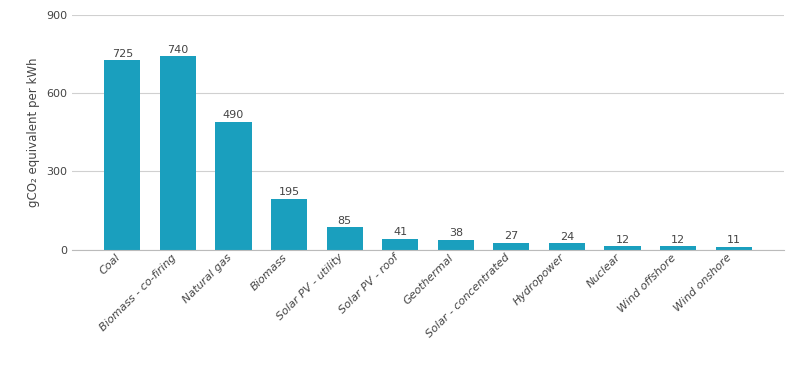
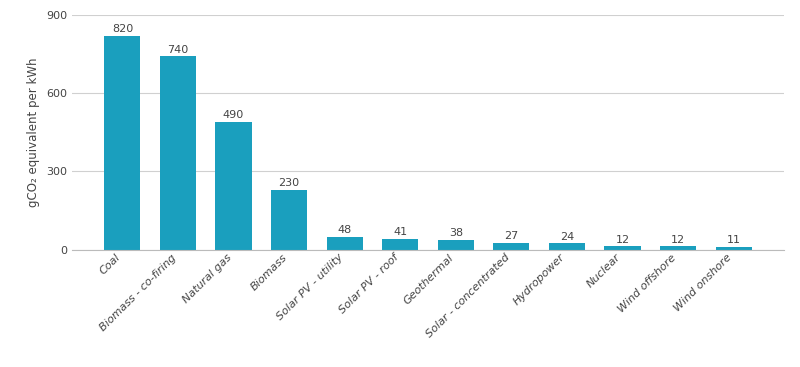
Coal: 725 -> 820
Biomass: 195 -> 230
Solar PV - utility: 85 -> 48
